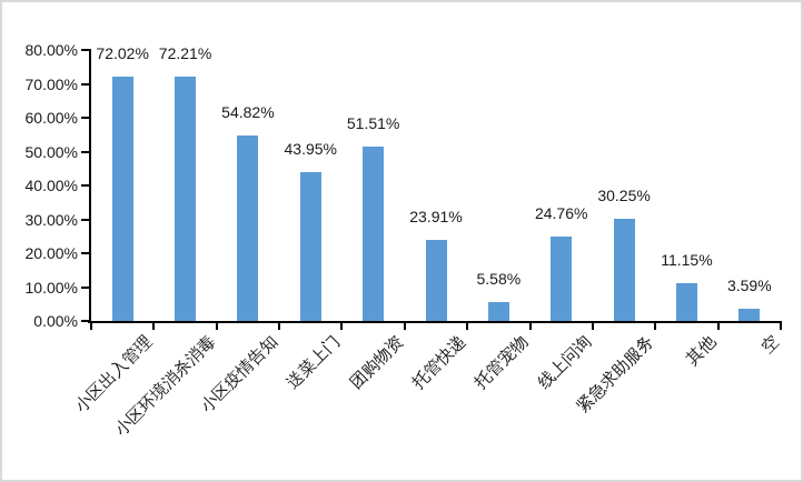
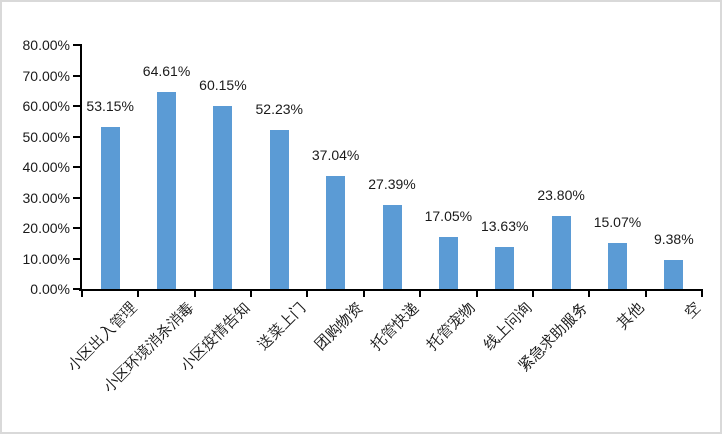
小区出入管理: 72.02% -> 53.15%
小区环境消杀消毒: 72.21% -> 64.61%
小区疫情告知: 54.82% -> 60.15%
送菜上门: 43.95% -> 52.23%
团购物资: 51.51% -> 37.04%
托管快递: 23.91% -> 27.39%
托管宠物: 5.58% -> 17.05%
线上问询: 24.76% -> 13.63%
紧急求助服务: 30.25% -> 23.80%
其他: 11.15% -> 15.07%
空: 3.59% -> 9.38%
